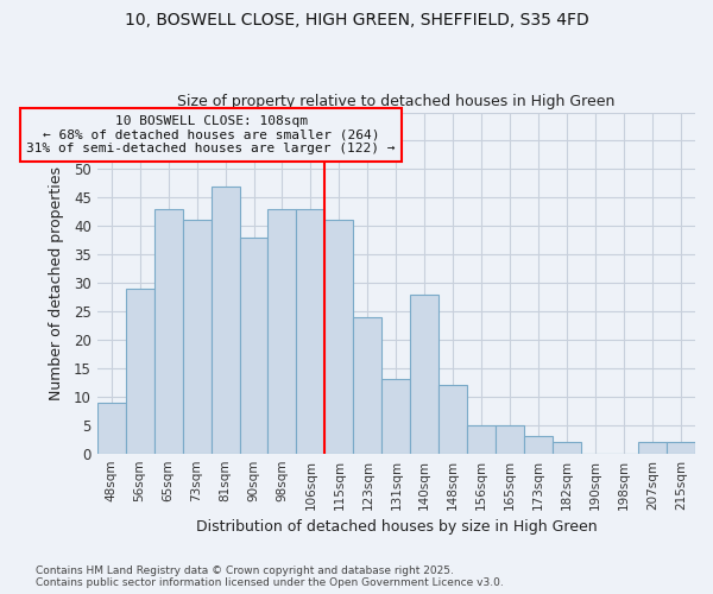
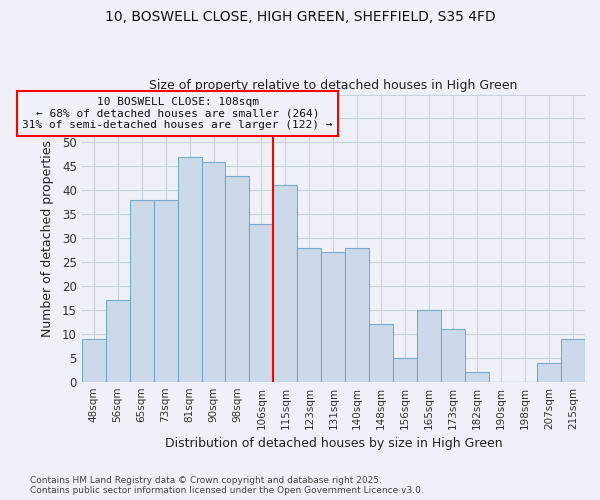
56sqm: 29 -> 17
65sqm: 43 -> 38
73sqm: 41 -> 38
90sqm: 38 -> 46
106sqm: 43 -> 33
123sqm: 24 -> 28
131sqm: 13 -> 27
165sqm: 5 -> 15
173sqm: 3 -> 11
207sqm: 2 -> 4
215sqm: 2 -> 9
